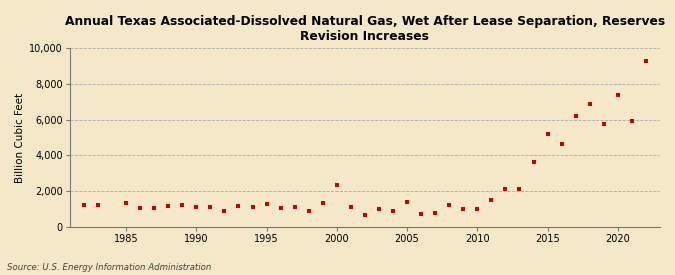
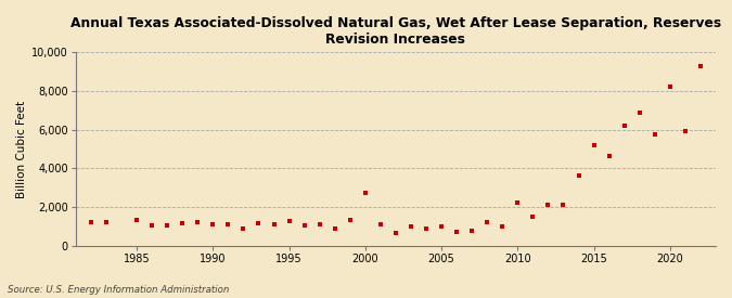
2000: 2,400 -> 2,700
2005: 1,400 -> 1,000
2010: 1,000 -> 2,200
2020: 7,400 -> 8,200
